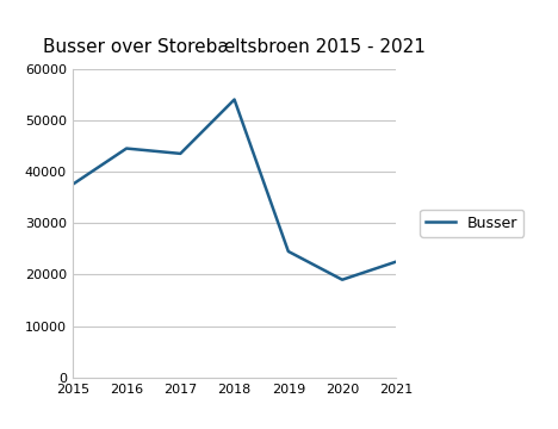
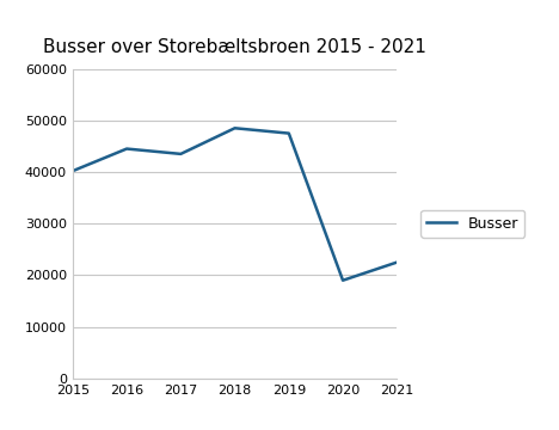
2015: 37500 -> 40200
2018: 54000 -> 48500
2019: 24500 -> 47500
